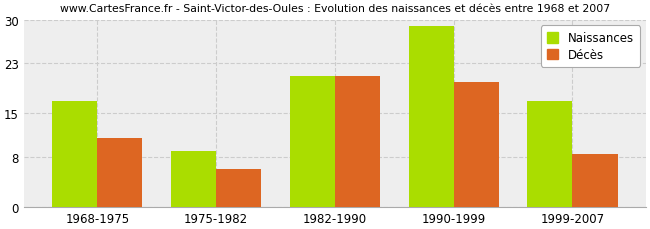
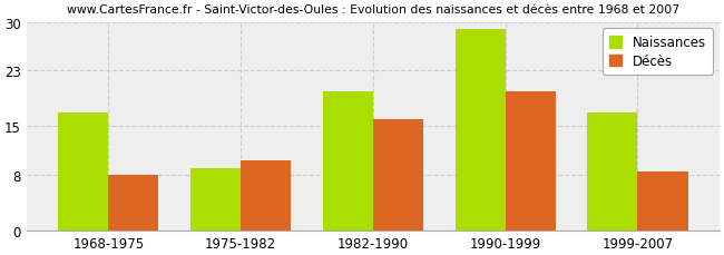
Décès/1968-1975: 11.0 -> 8.0
Décès/1975-1982: 6.0 -> 10.0
Naissances/1982-1990: 21 -> 20
Décès/1982-1990: 21.0 -> 16.0
